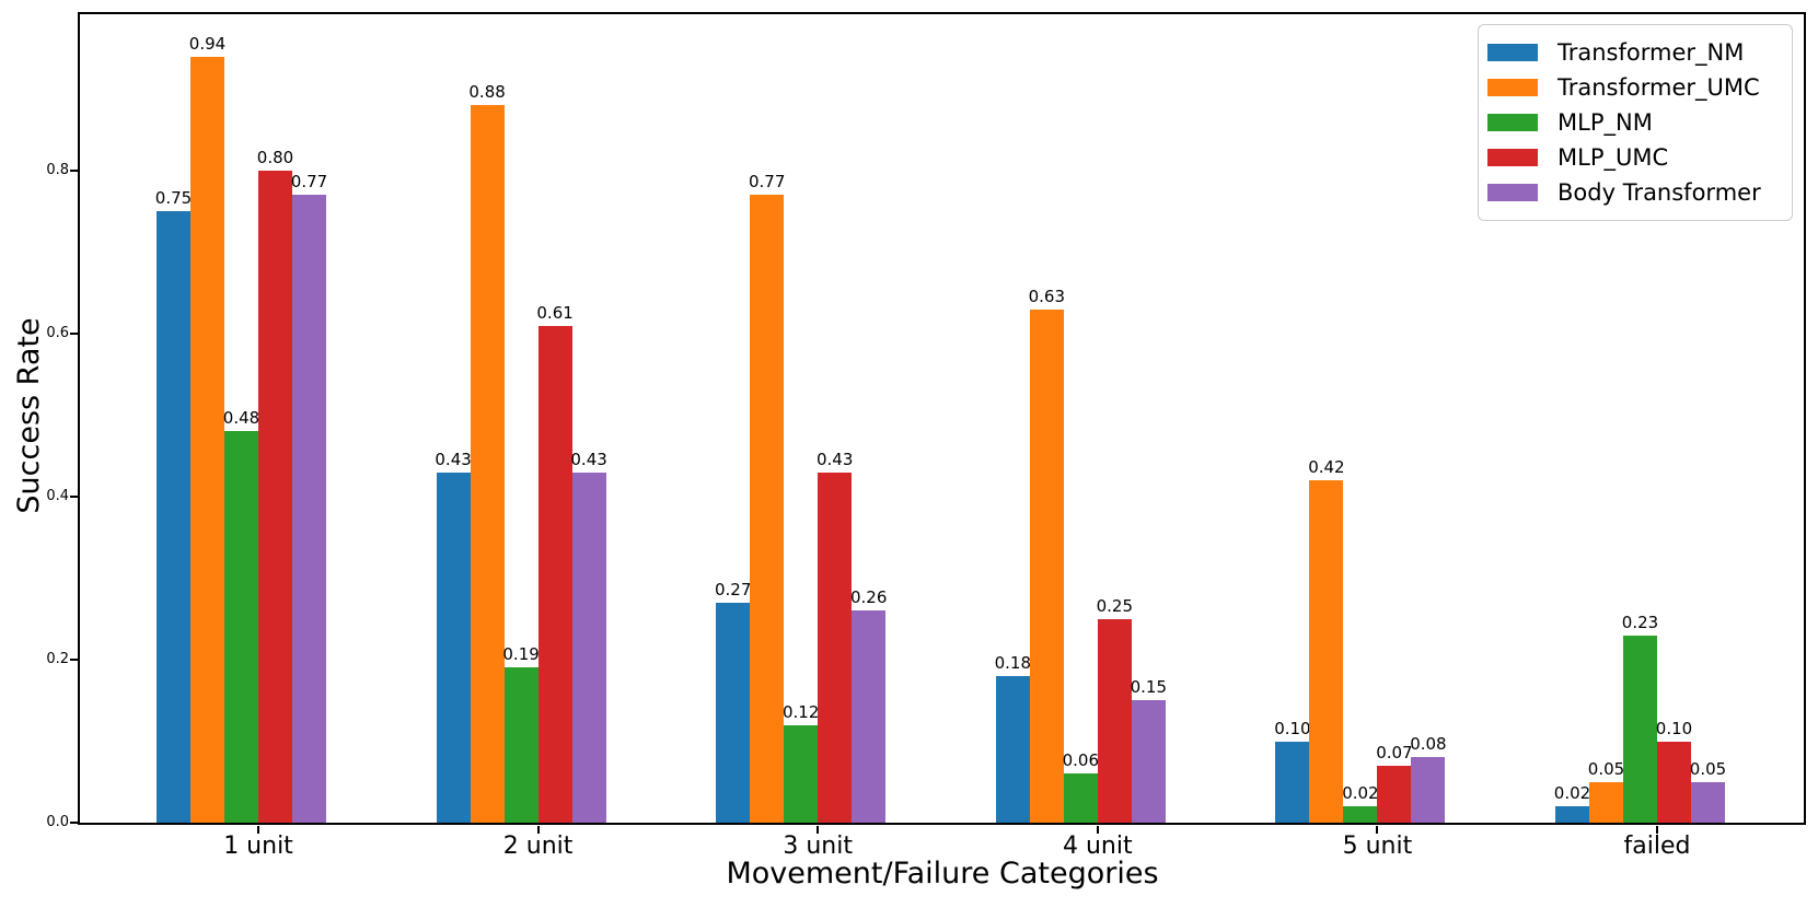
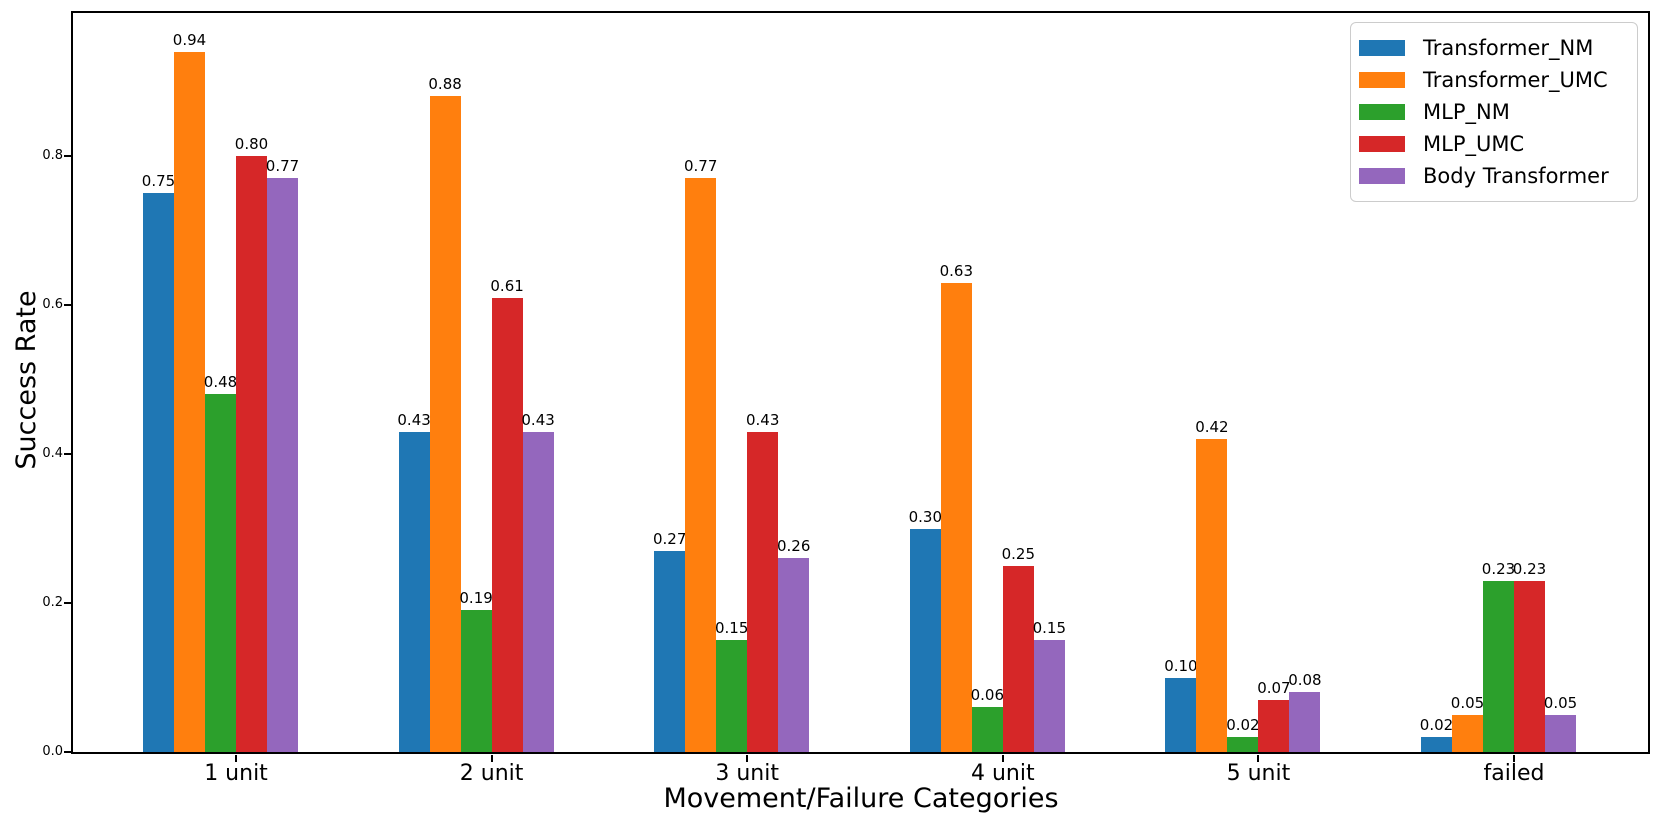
MLP_NM/3 unit: 0.12 -> 0.15
Transformer_NM/4 unit: 0.18 -> 0.30
MLP_UMC/failed: 0.10 -> 0.23
